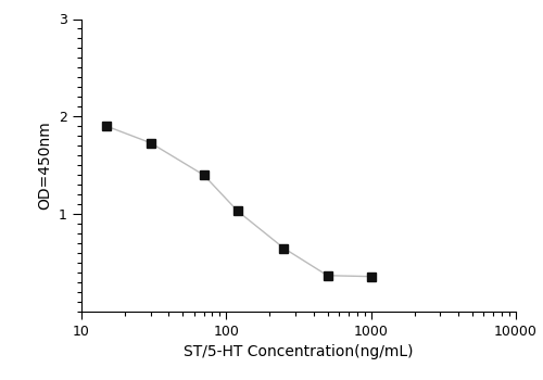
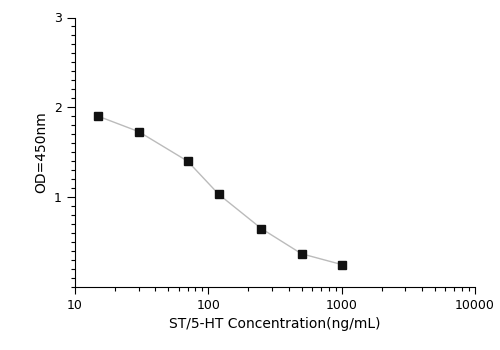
1000: 0.36 -> 0.25
